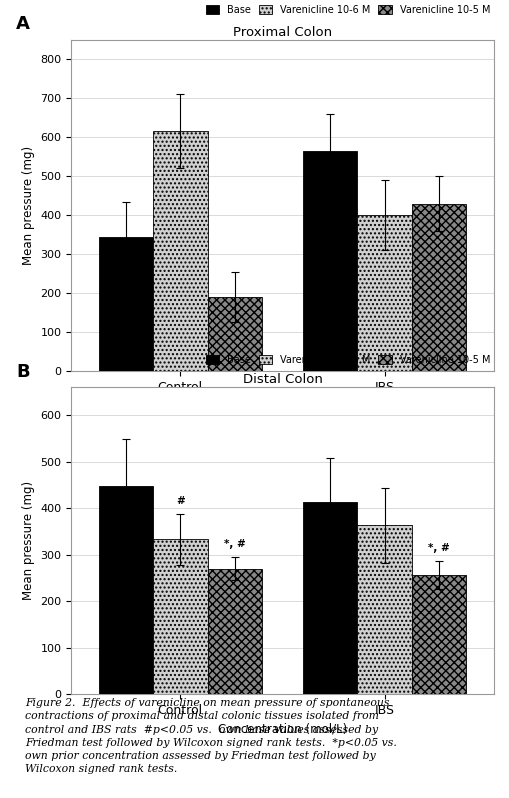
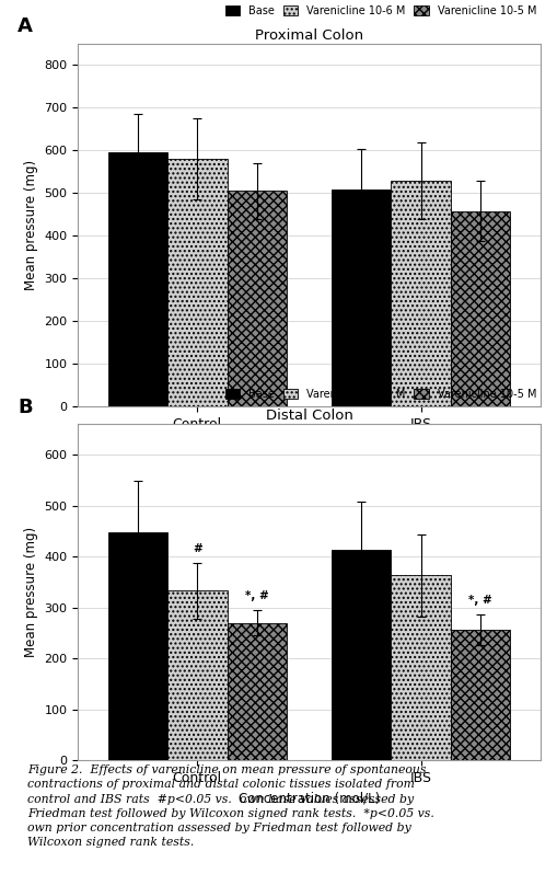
Proximal Colon/Base/Control: 345 -> 595
Proximal Colon/Varenicline 10-6 M/Control: 615 -> 580
Proximal Colon/Varenicline 10-5 M/Control: 190 -> 505
Proximal Colon/Base/IBS: 565 -> 508
Proximal Colon/Varenicline 10-6 M/IBS: 400 -> 528
Proximal Colon/Varenicline 10-5 M/IBS: 430 -> 458
